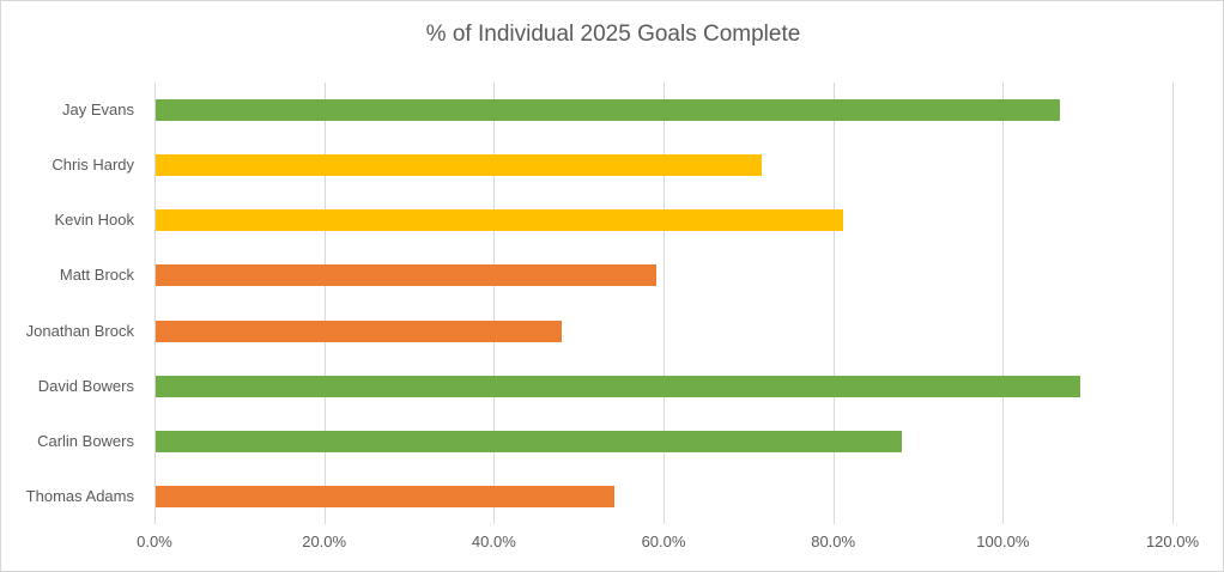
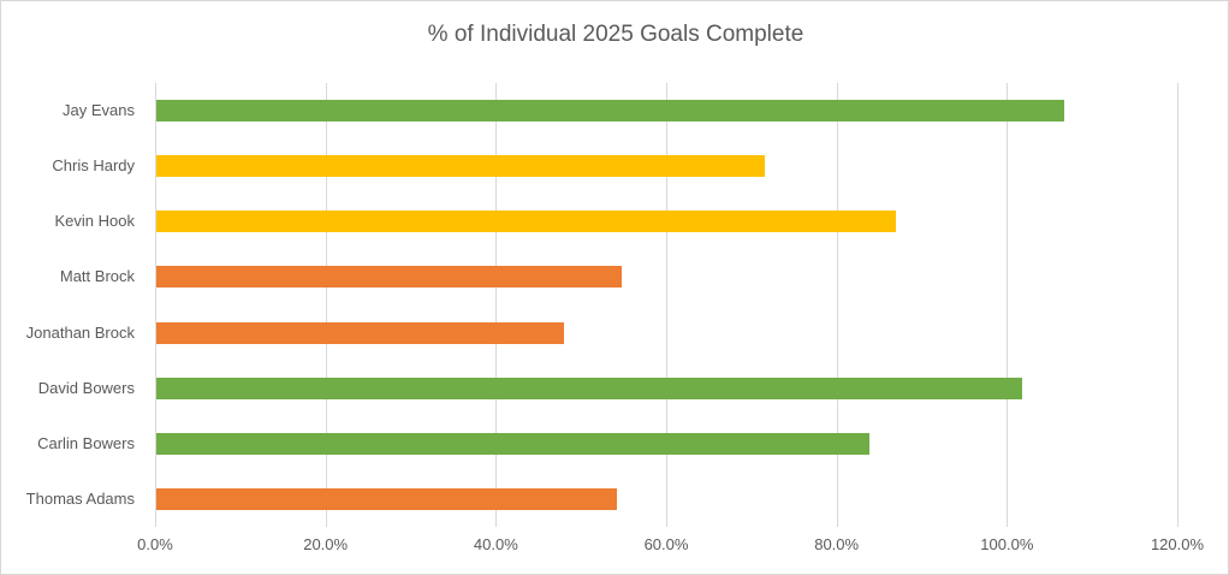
Kevin Hook: 81% -> 87%
Matt Brock: 59% -> 55%
David Bowers: 109% -> 102%
Carlin Bowers: 88% -> 84%
